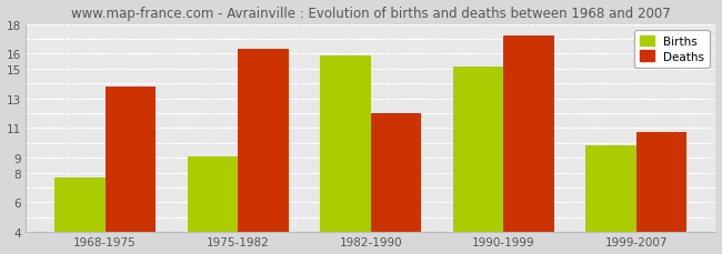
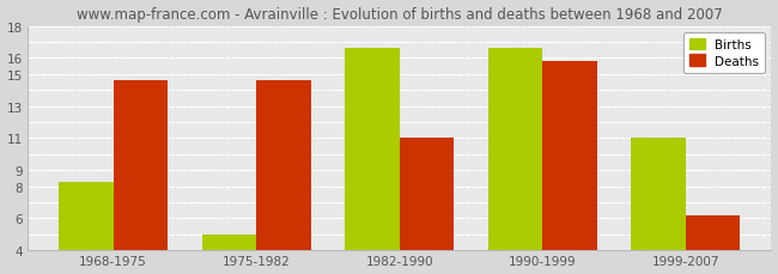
Births/1968-1975: 7.7 -> 8.3
Deaths/1968-1975: 13.8 -> 14.6
Births/1975-1982: 9.1 -> 5.0
Deaths/1975-1982: 16.3 -> 14.6
Births/1982-1990: 15.9 -> 16.6
Deaths/1982-1990: 12.0 -> 11.0
Births/1990-1999: 15.1 -> 16.6
Deaths/1990-1999: 17.2 -> 15.8
Births/1999-2007: 9.8 -> 11.0
Deaths/1999-2007: 10.7 -> 6.2
